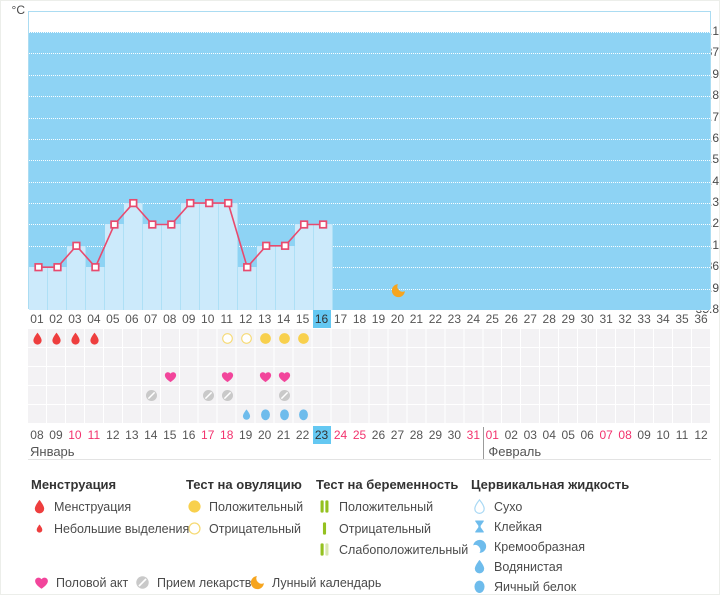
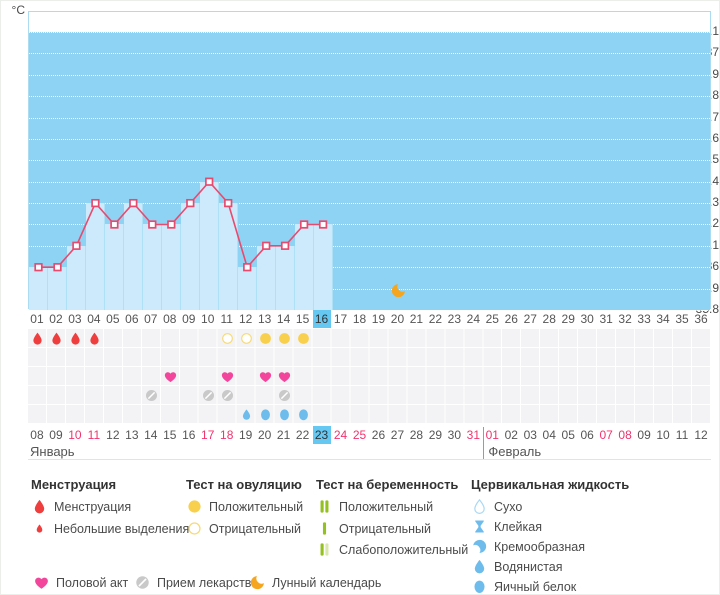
04: 36.0 -> 36.3
10: 36.3 -> 36.4
